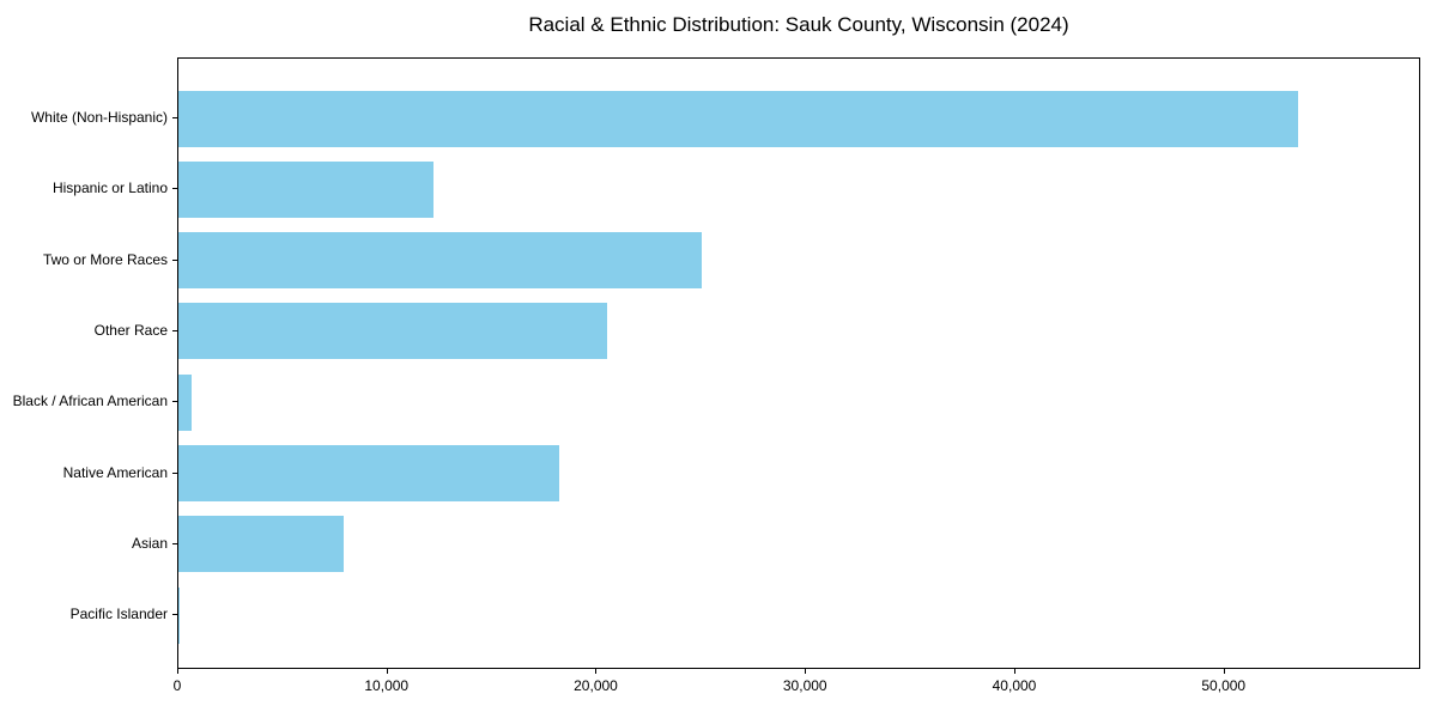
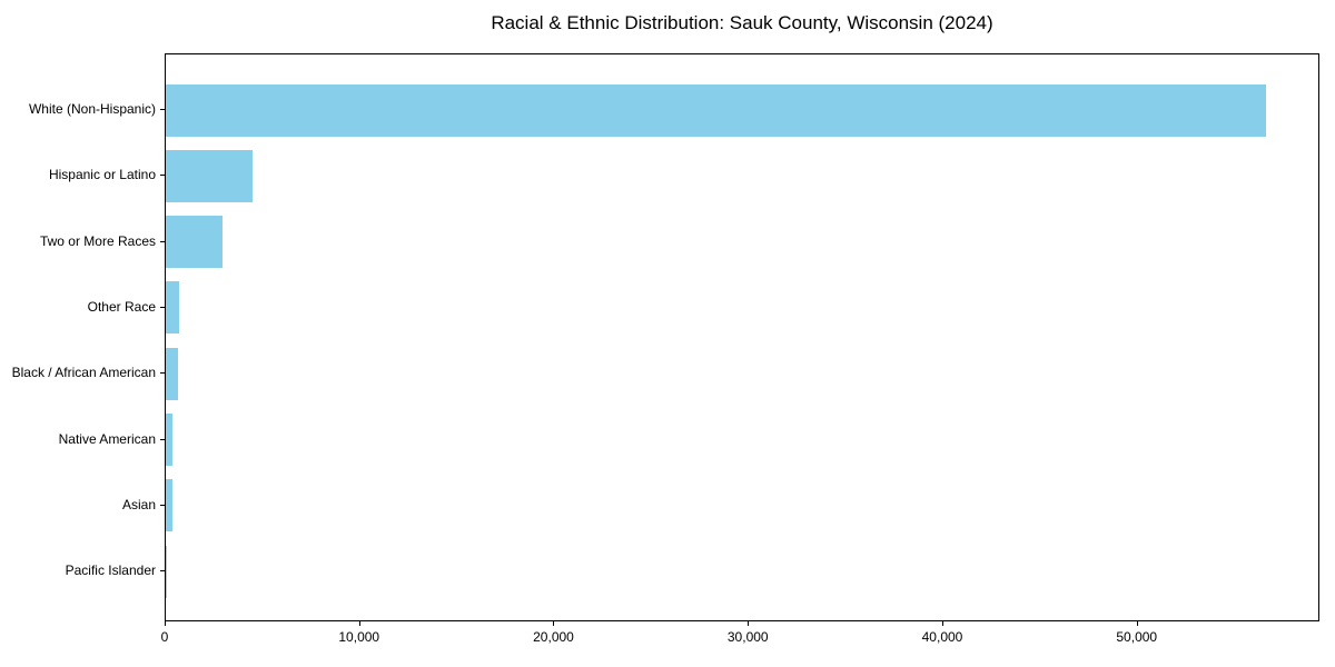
White (Non-Hispanic): 53500 -> 56600
Hispanic or Latino: 12200 -> 4400
Two or More Races: 25000 -> 2900
Other Race: 20500 -> 700
Native American: 18200 -> 400
Asian: 7900 -> 400
